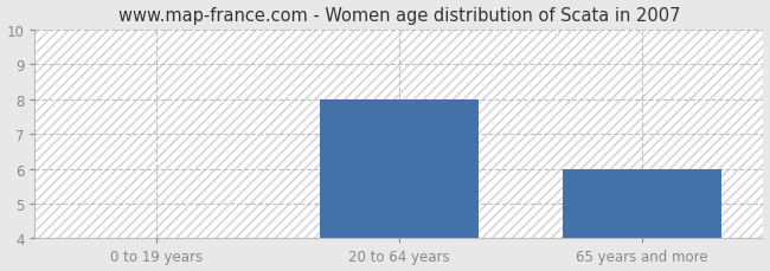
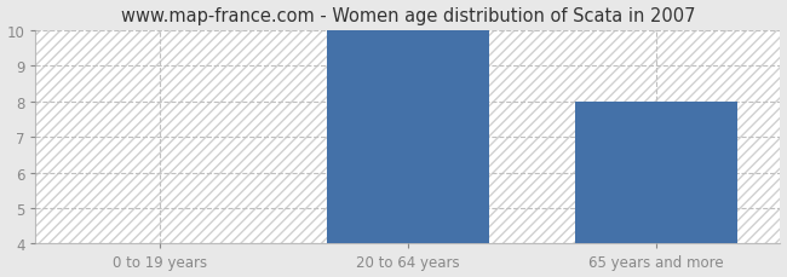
20 to 64 years: 8 -> 10
65 years and more: 6 -> 8
